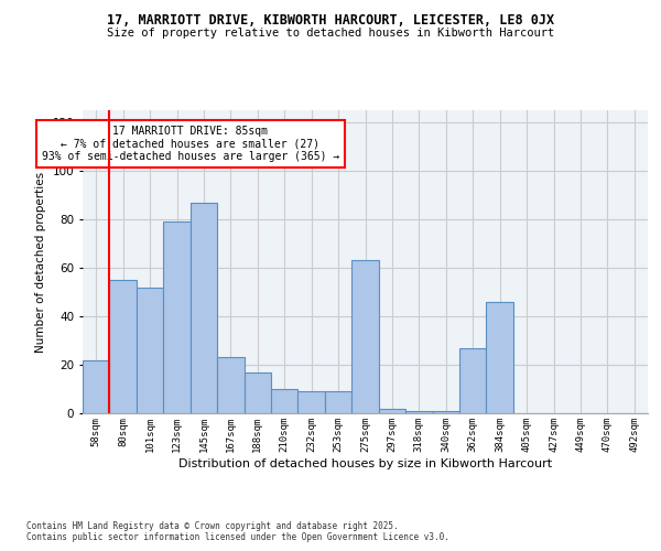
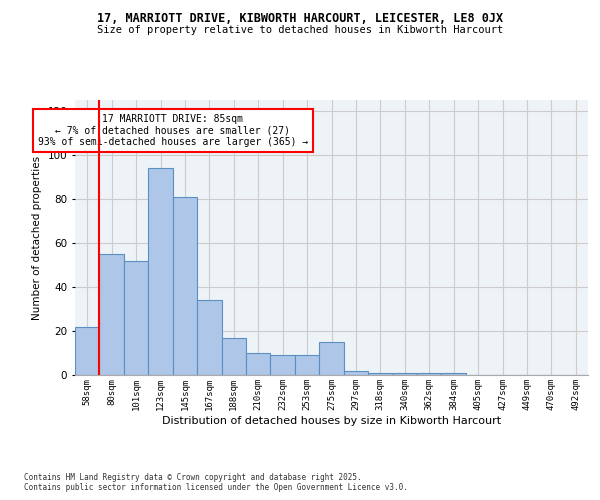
123sqm: 79 -> 94
145sqm: 87 -> 81
167sqm: 23 -> 34
275sqm: 63 -> 15
362sqm: 27 -> 1
384sqm: 46 -> 1
